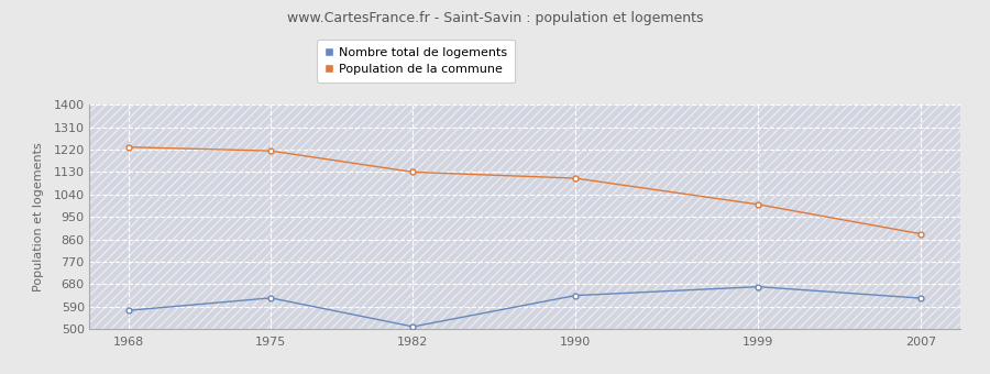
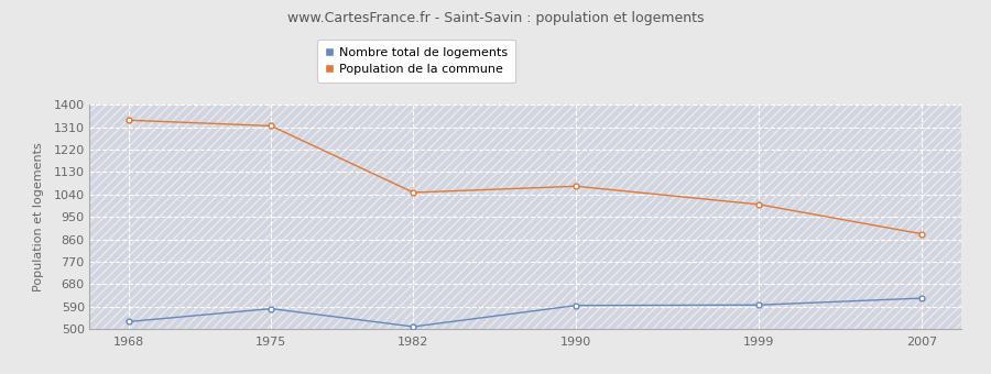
Nombre total de logements/1968: 575 -> 530
Population de la commune/1968: 1230 -> 1338
Nombre total de logements/1975: 625 -> 582
Population de la commune/1975: 1215 -> 1315
Population de la commune/1982: 1130 -> 1048
Nombre total de logements/1990: 635 -> 595
Population de la commune/1990: 1105 -> 1073
Nombre total de logements/1999: 670 -> 597
